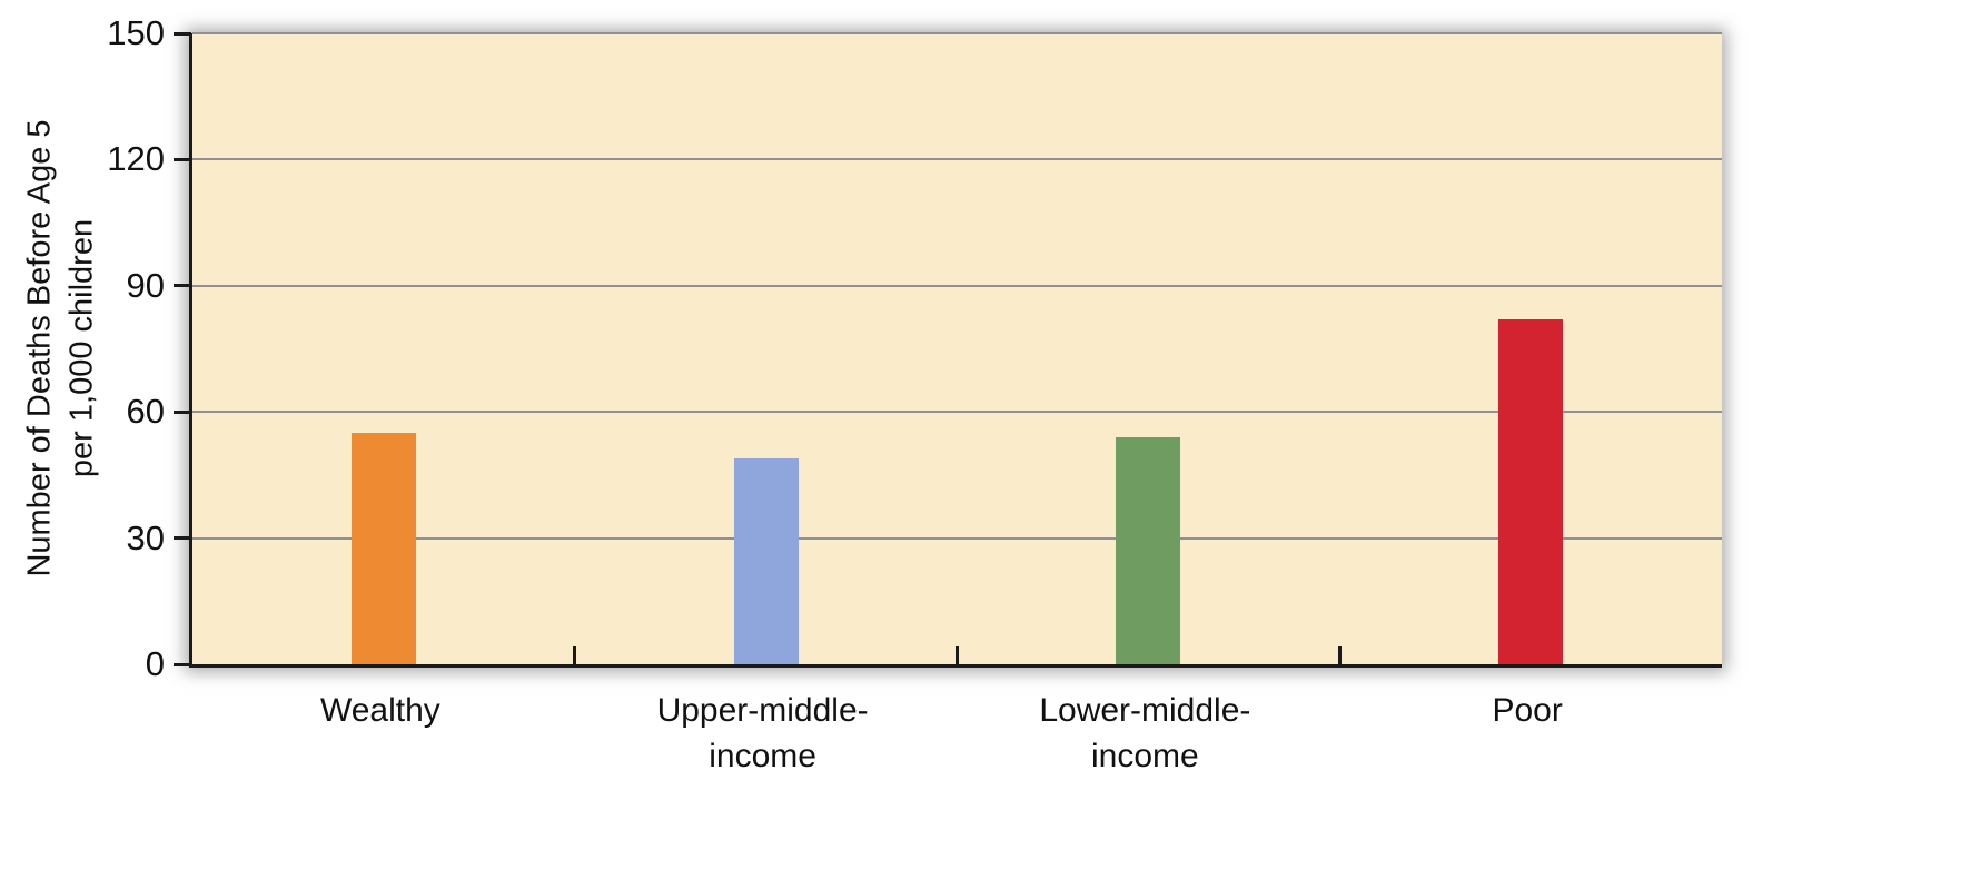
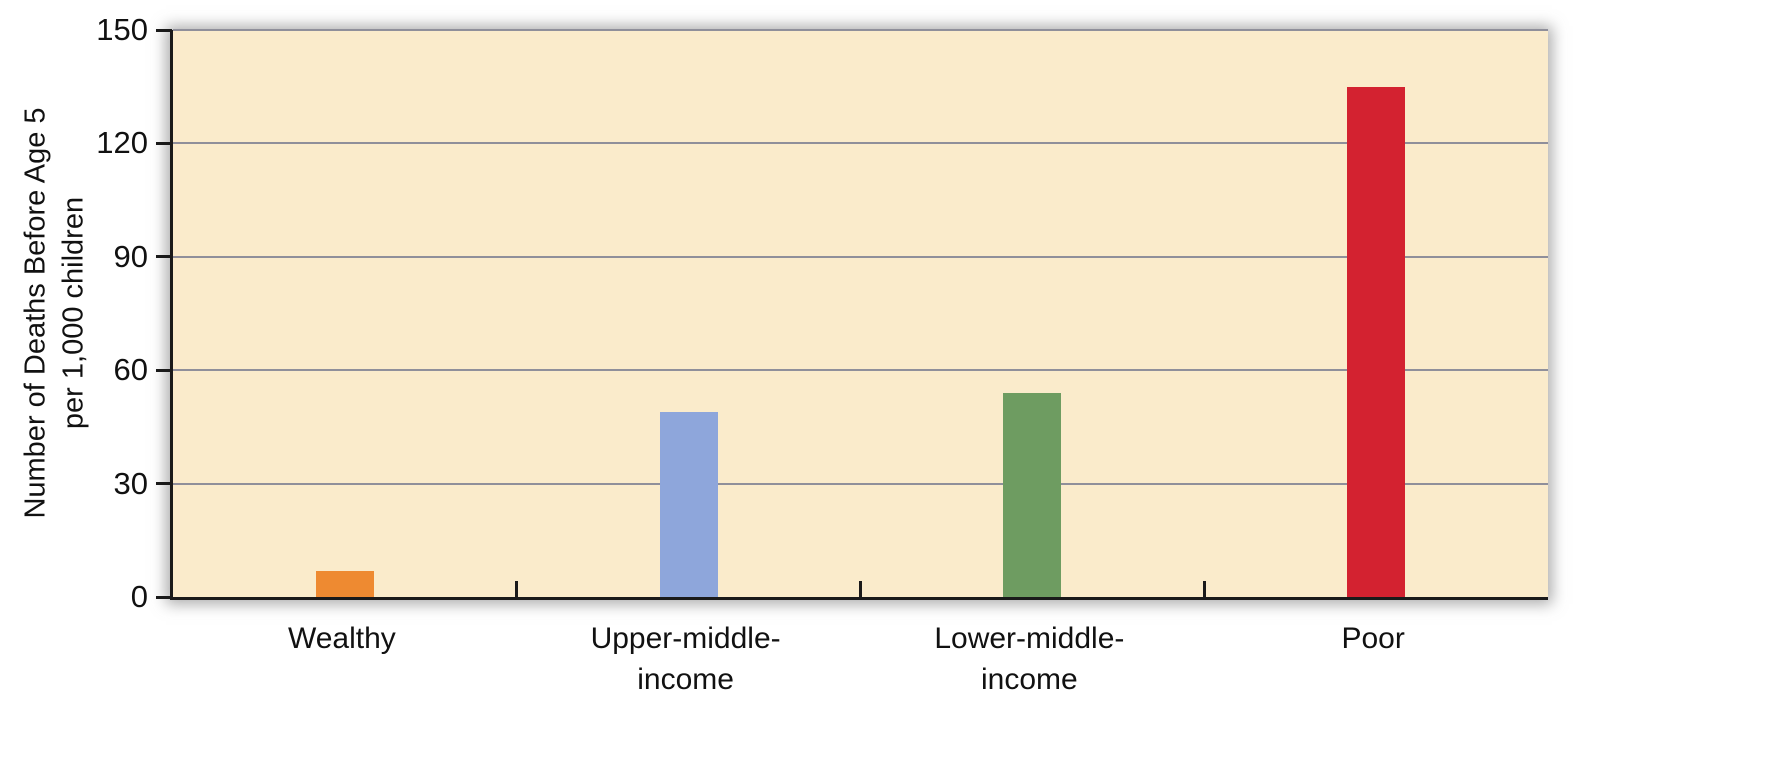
Wealthy: 55 -> 7
Poor: 82 -> 135
